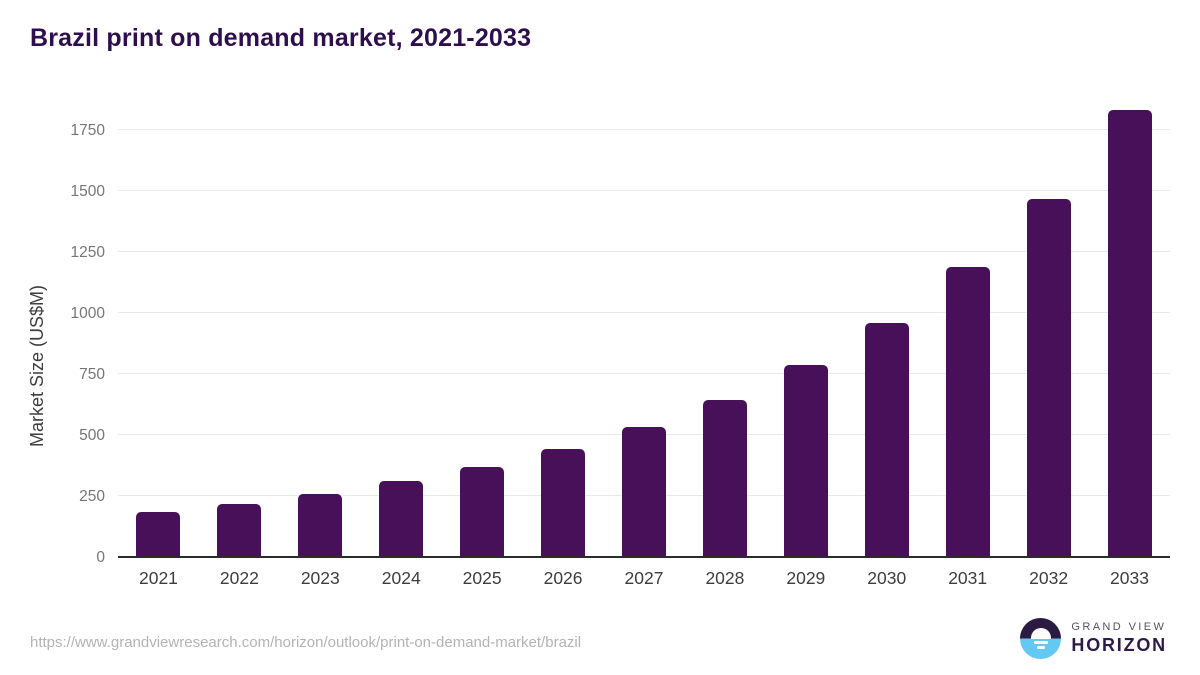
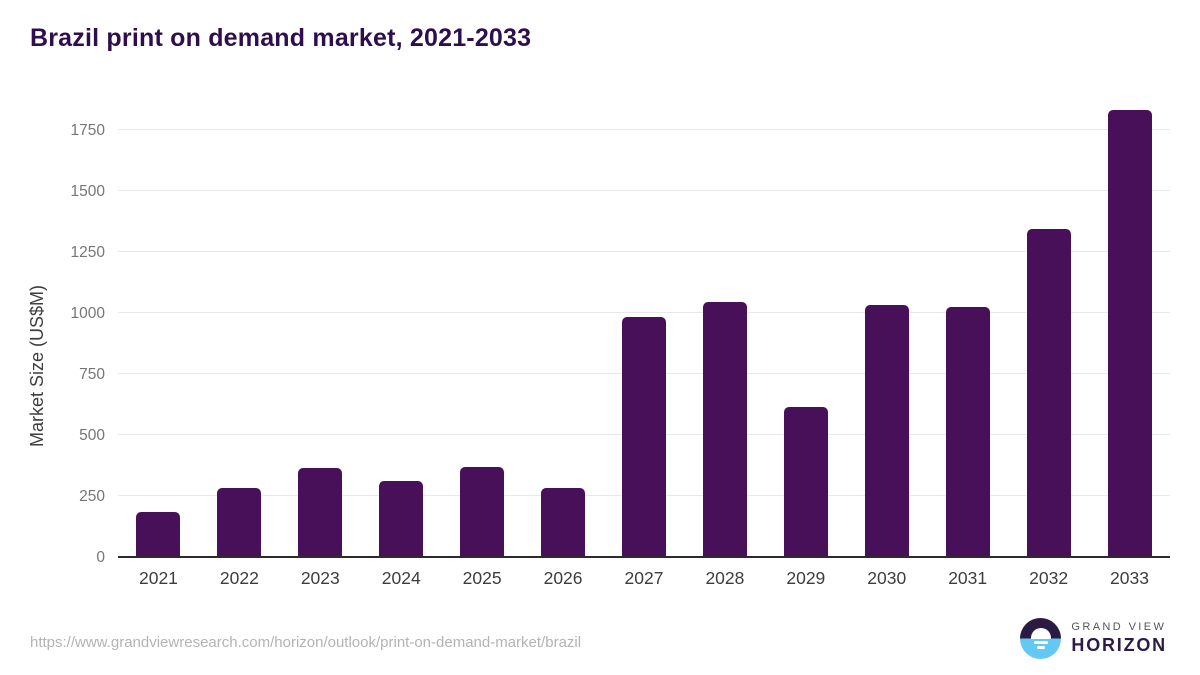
2022: 220 -> 280
2023: 260 -> 360
2026: 440 -> 280
2027: 530 -> 980
2028: 640 -> 1040
2029: 780 -> 610
2030: 960 -> 1030
2031: 1180 -> 1020
2032: 1460 -> 1340
